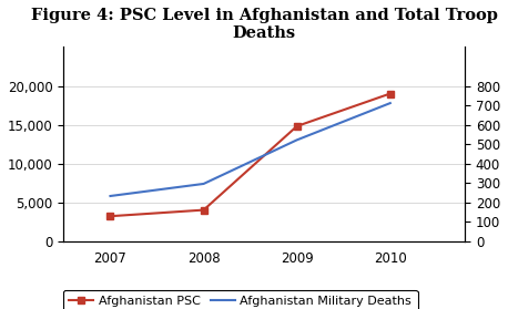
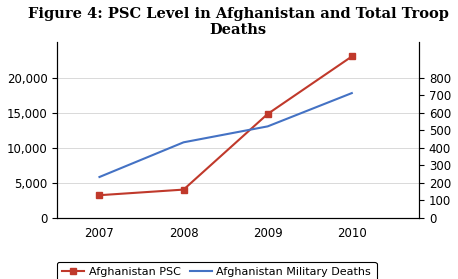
Afghanistan Military Deaths/2008: 300 -> 430
Afghanistan PSC/2010: 19,000 -> 23,000
